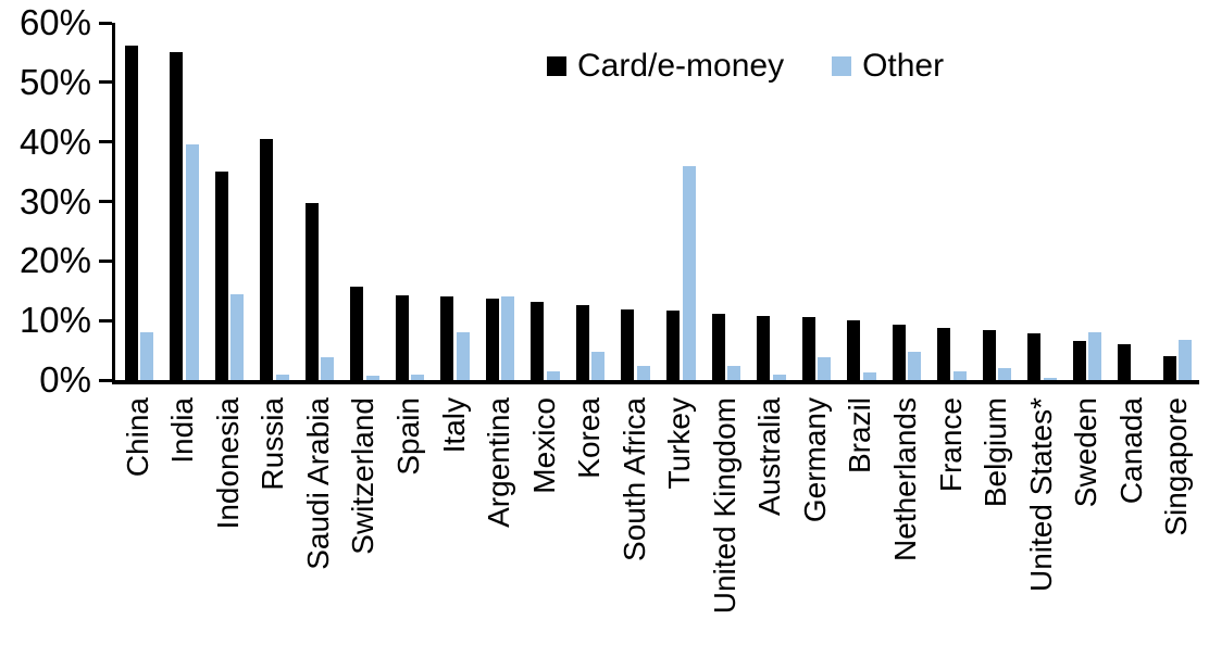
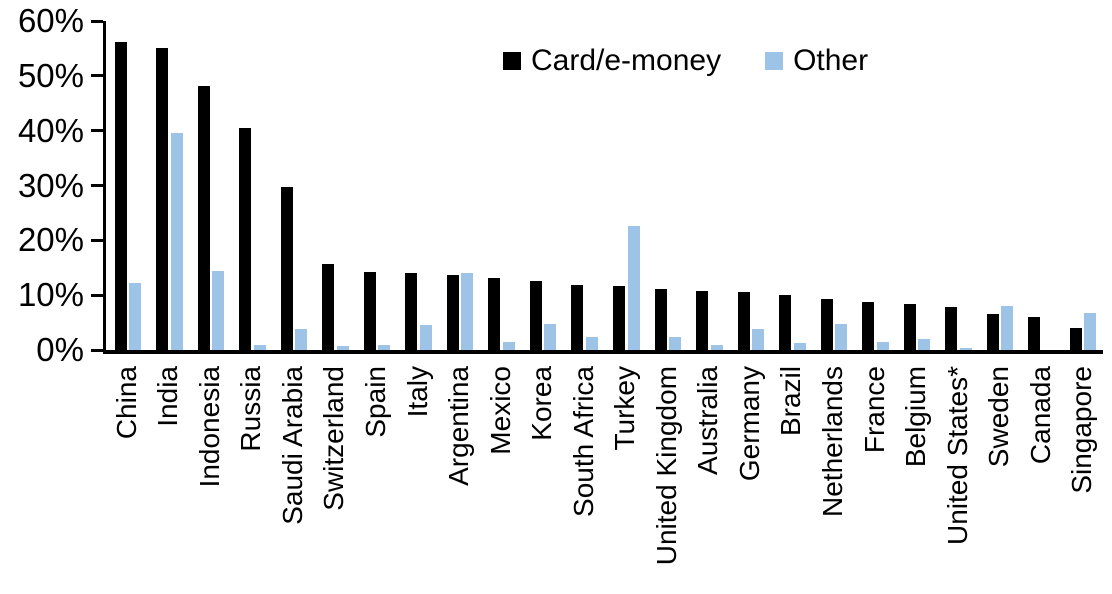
Other/China: 8% -> 12%
Card/e-money/Indonesia: 35% -> 48%
Other/Italy: 8% -> 5%
Other/Turkey: 36% -> 23%
